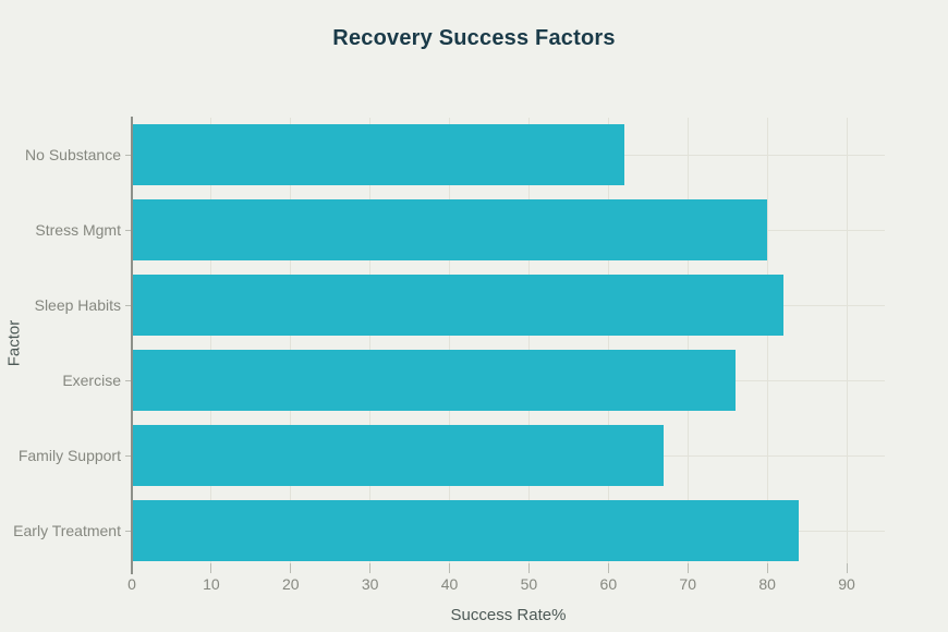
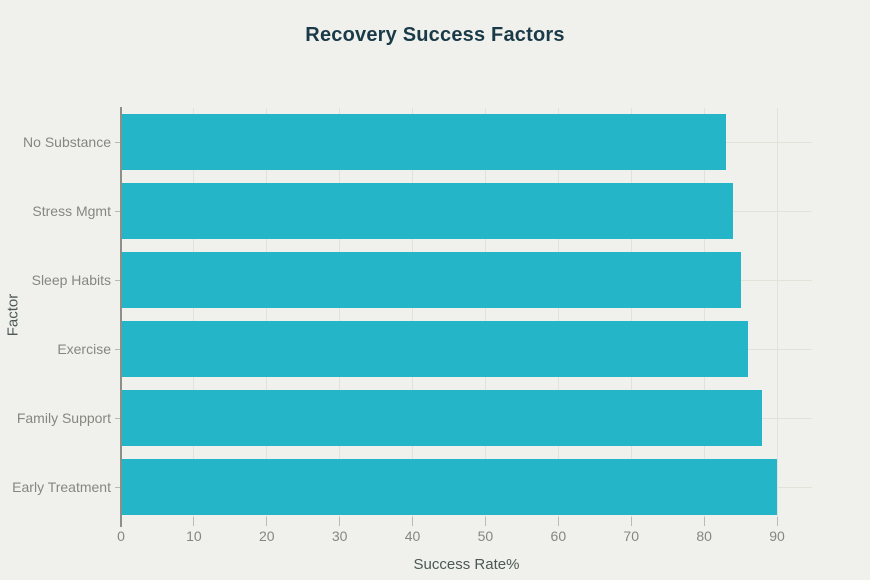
No Substance: 62 -> 83
Stress Mgmt: 80 -> 84
Sleep Habits: 82 -> 85
Exercise: 76 -> 86
Family Support: 67 -> 88
Early Treatment: 84 -> 90
